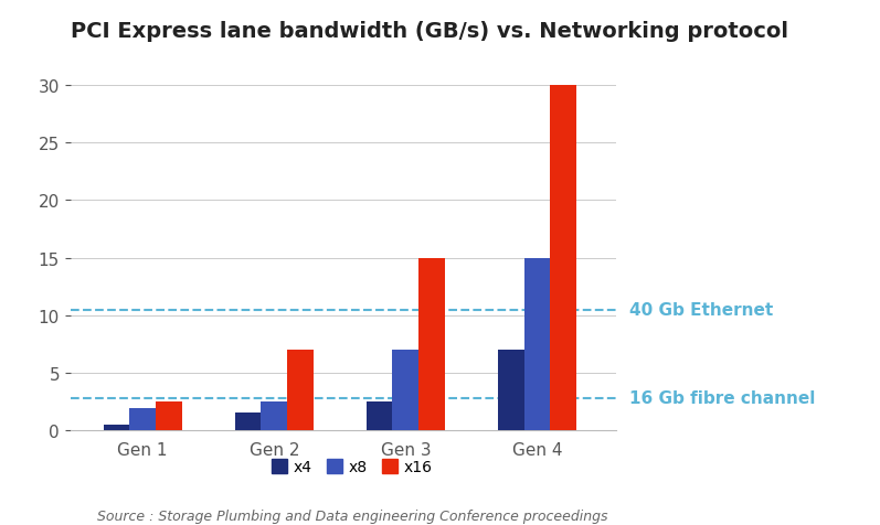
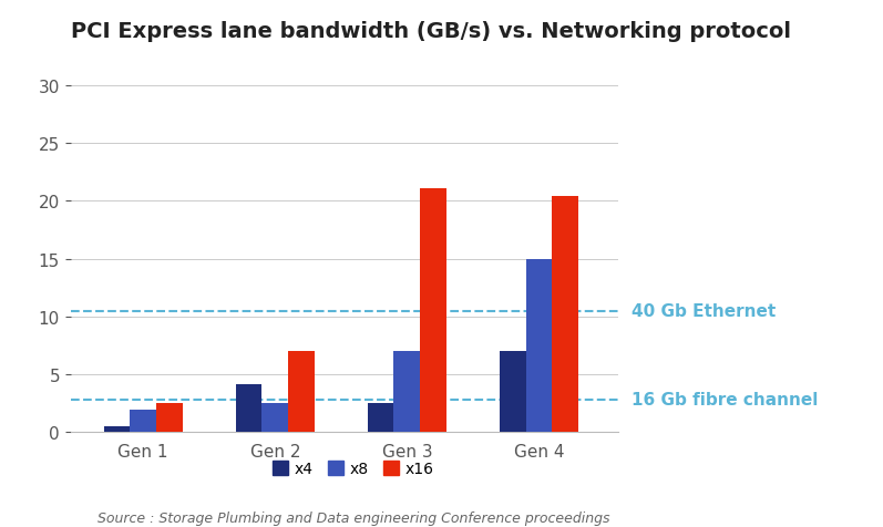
x4/Gen 2: 1.5 -> 4.1
x16/Gen 3: 15.0 -> 21.1
x16/Gen 4: 30.0 -> 20.4
